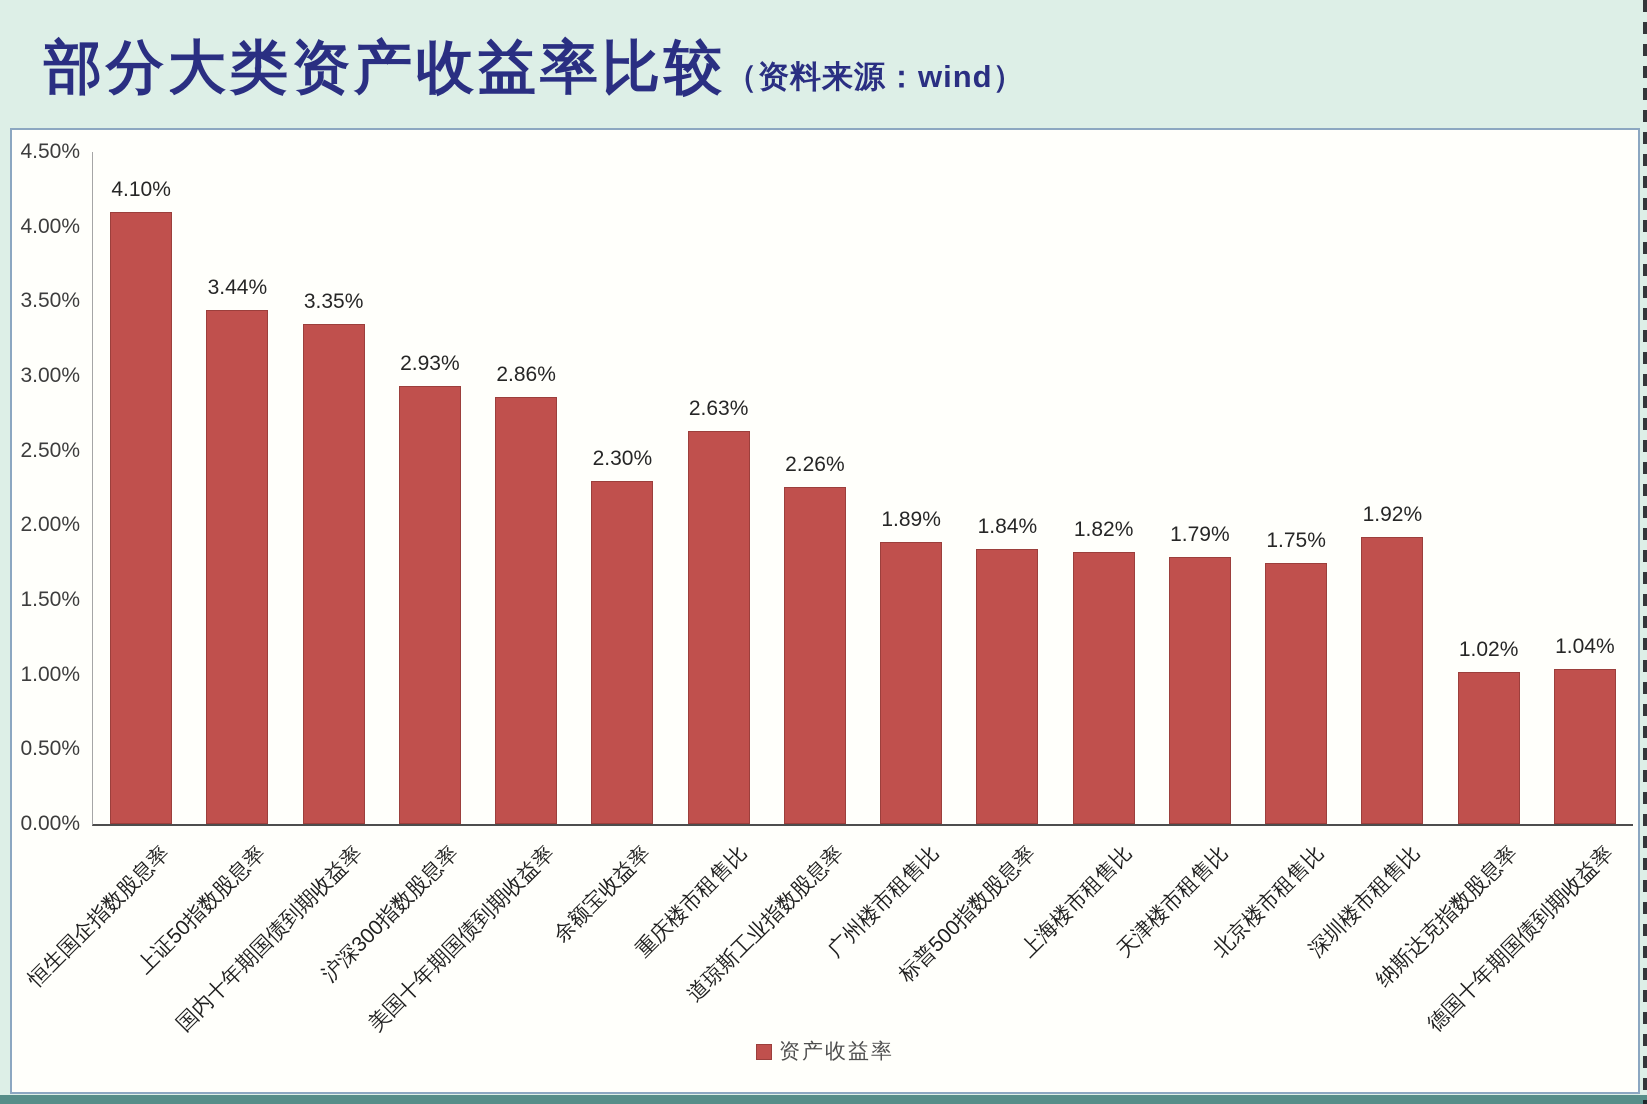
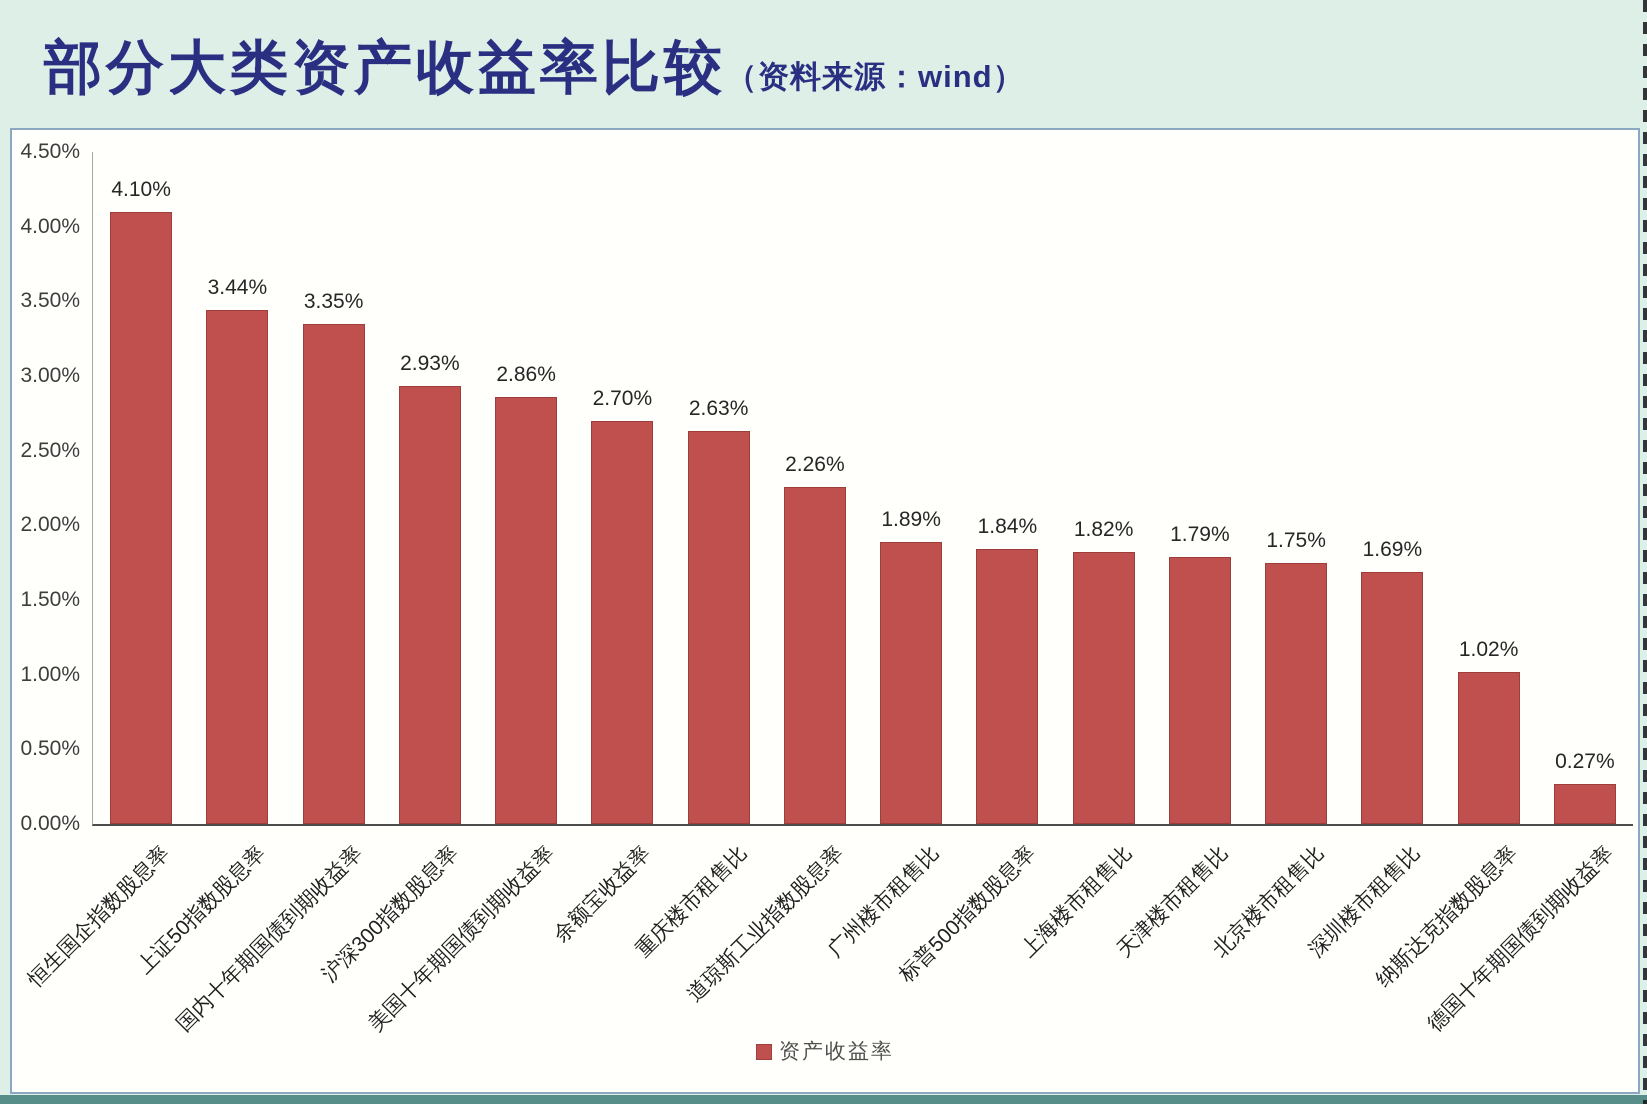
余额宝收益率: 2.30% -> 2.70%
深圳楼市租售比: 1.92% -> 1.69%
德国十年期国债到期收益率: 1.04% -> 0.27%
